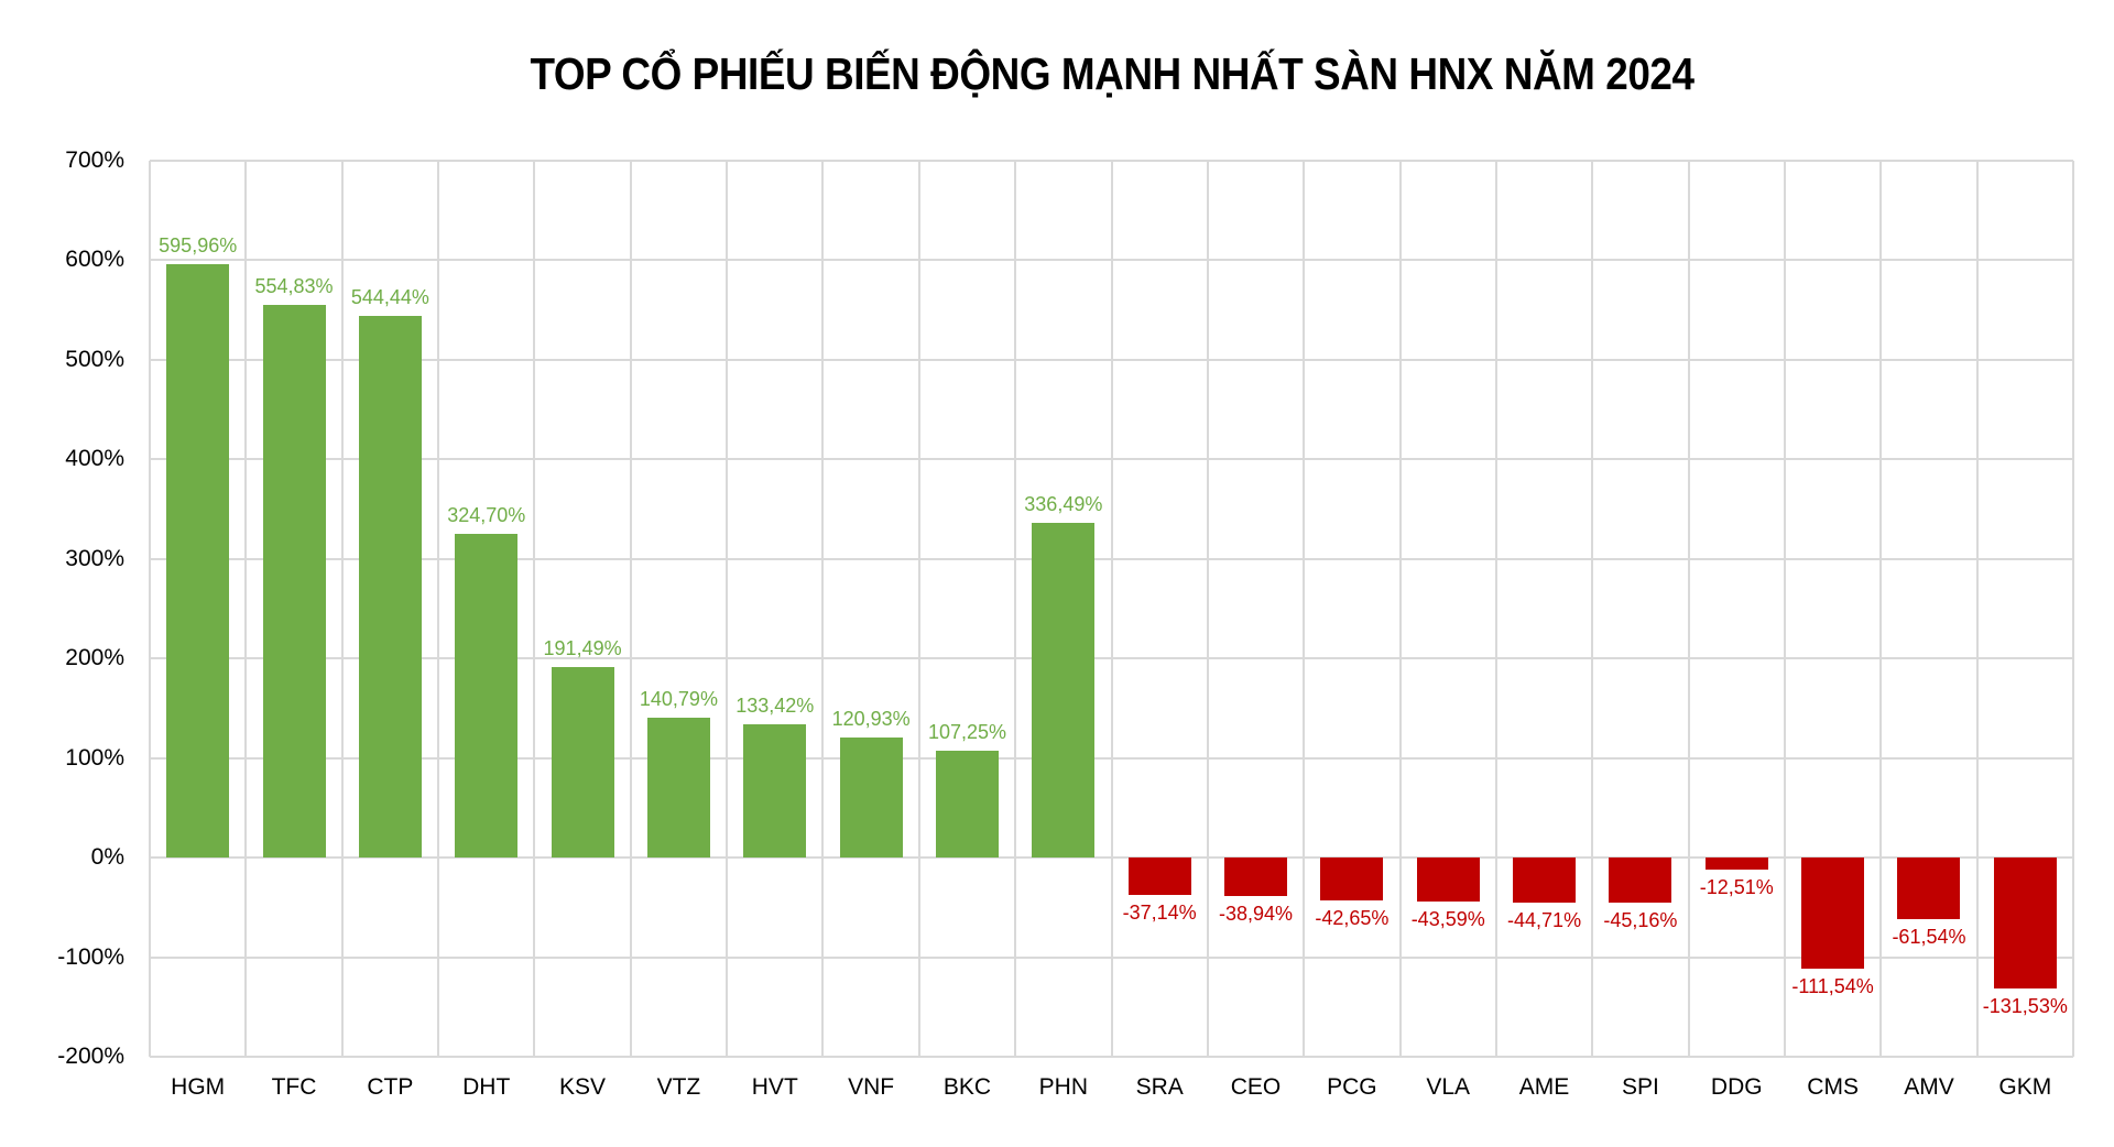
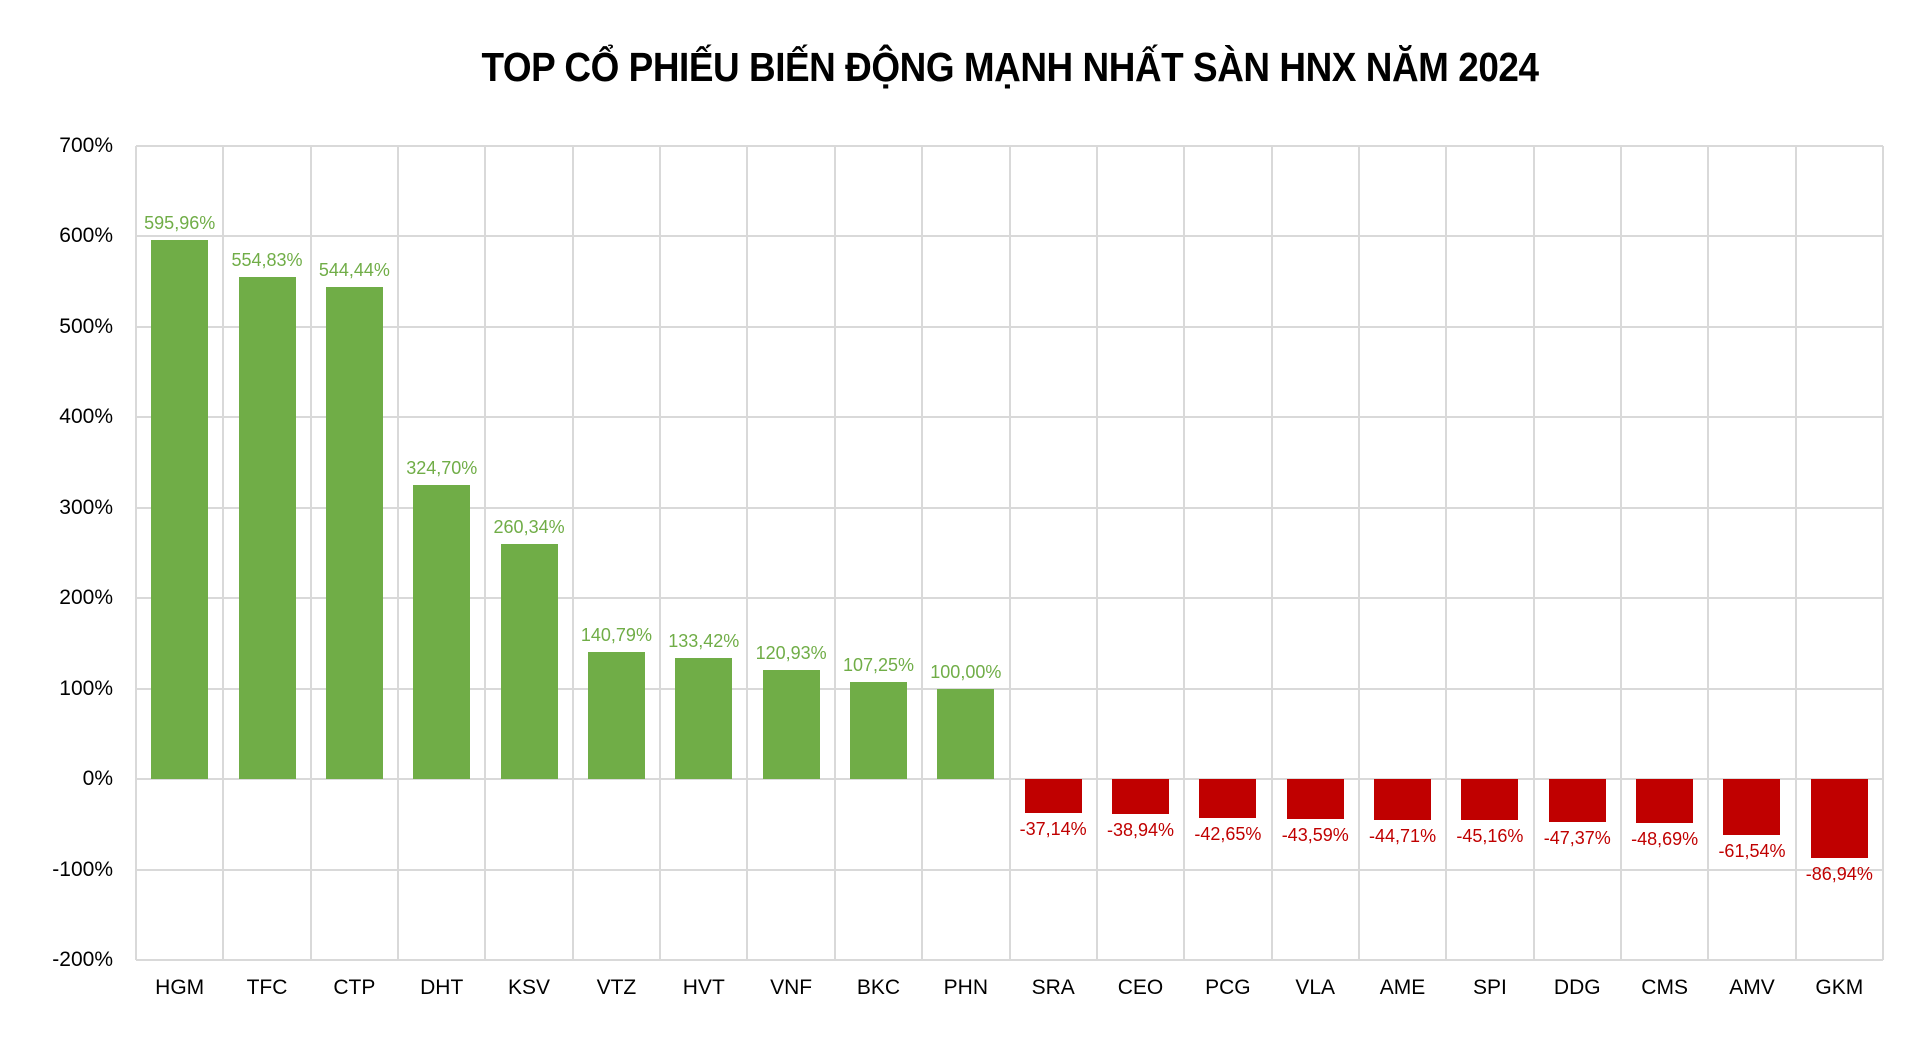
KSV: 191,49% -> 260,34%
PHN: 336,49% -> 100,00%
DDG: -12,51% -> -47,37%
CMS: -111,54% -> -48,69%
GKM: -131,53% -> -86,94%
